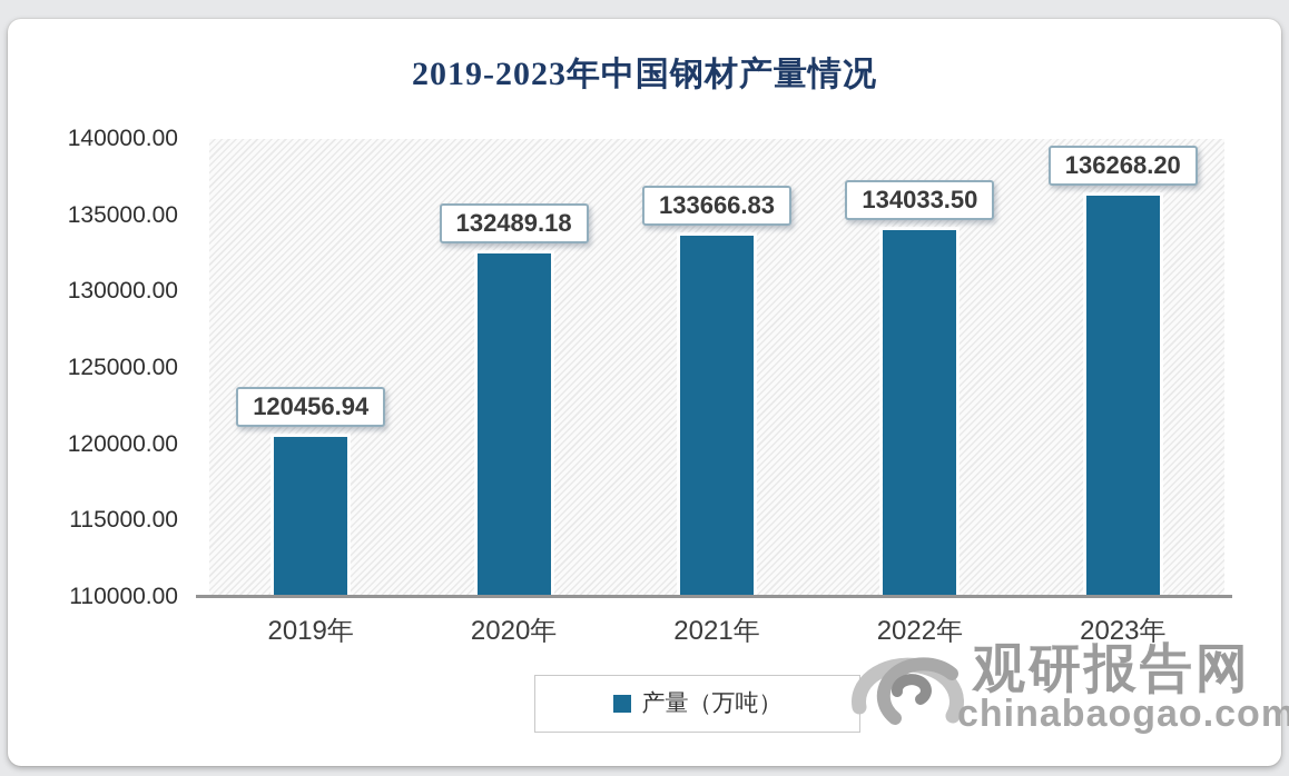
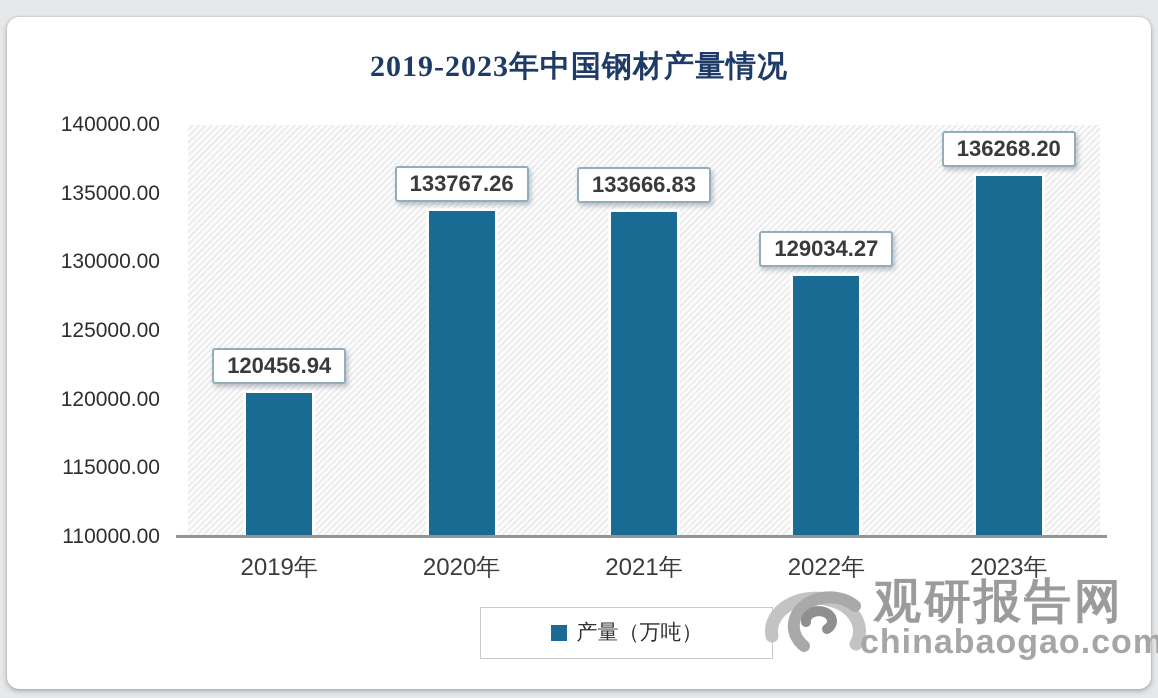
2020年: 132489.18 -> 133767.26
2022年: 134033.50 -> 129034.27
